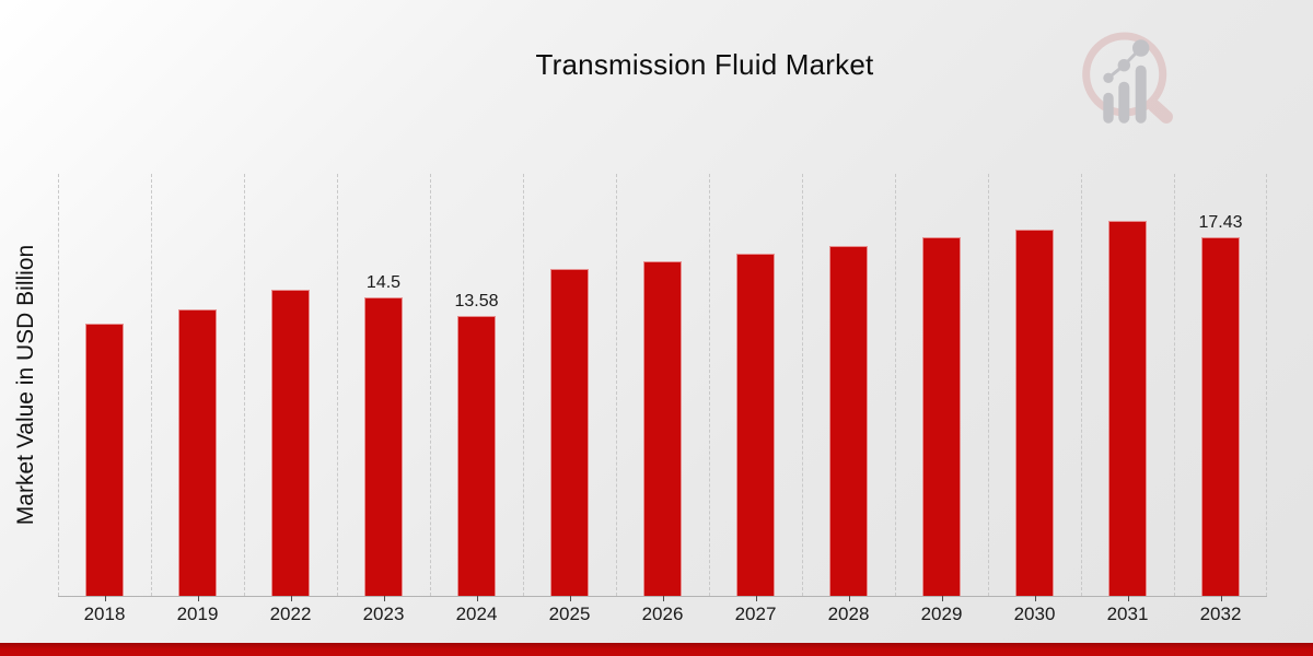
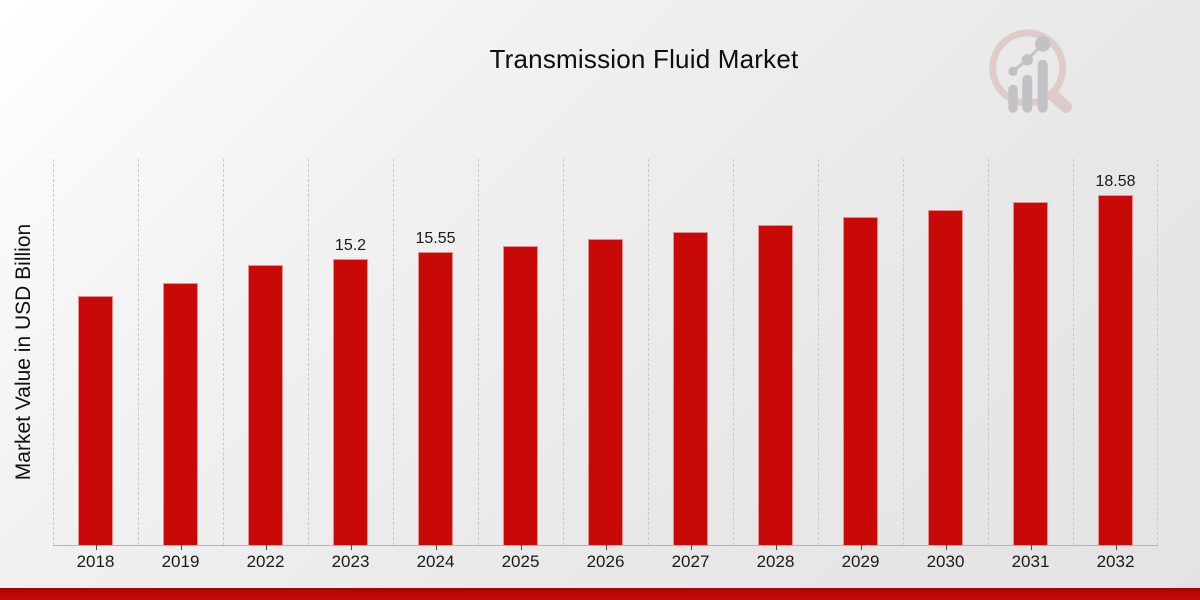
2023: 14.5 -> 15.2
2024: 13.58 -> 15.55
2032: 17.43 -> 18.58
